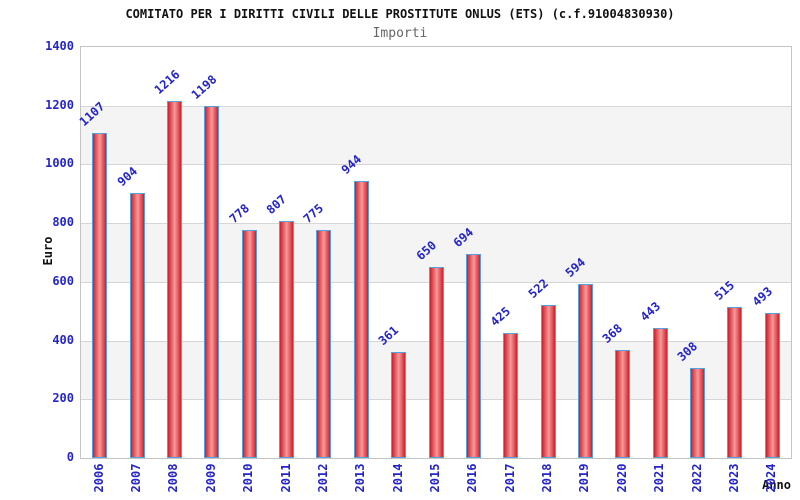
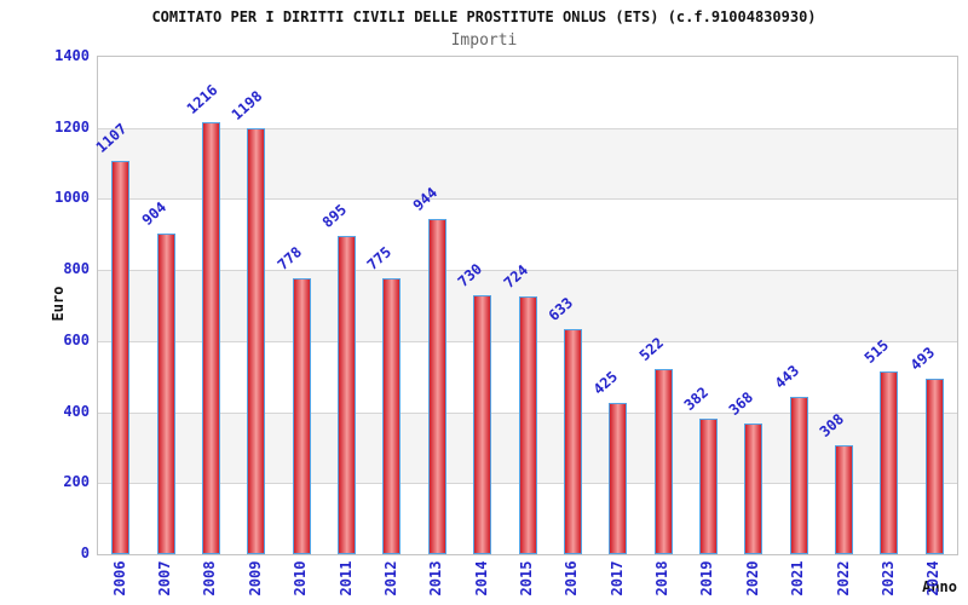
2011: 807 -> 895
2014: 361 -> 730
2015: 650 -> 724
2016: 694 -> 633
2019: 594 -> 382
